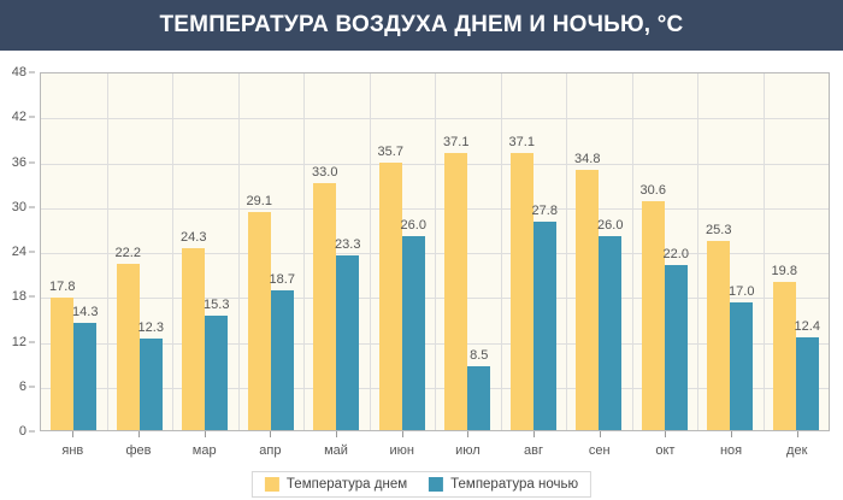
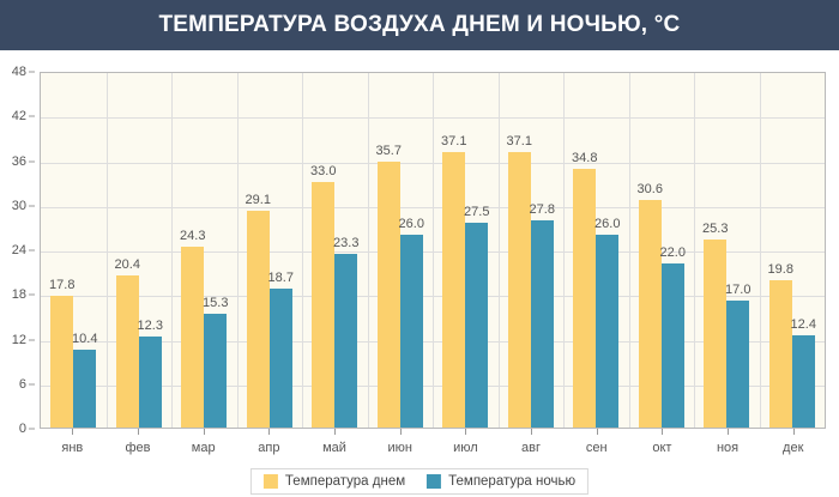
Температура ночью/янв: 14.3 -> 10.4
Температура днем/фев: 22.2 -> 20.4
Температура ночью/июл: 8.5 -> 27.5
